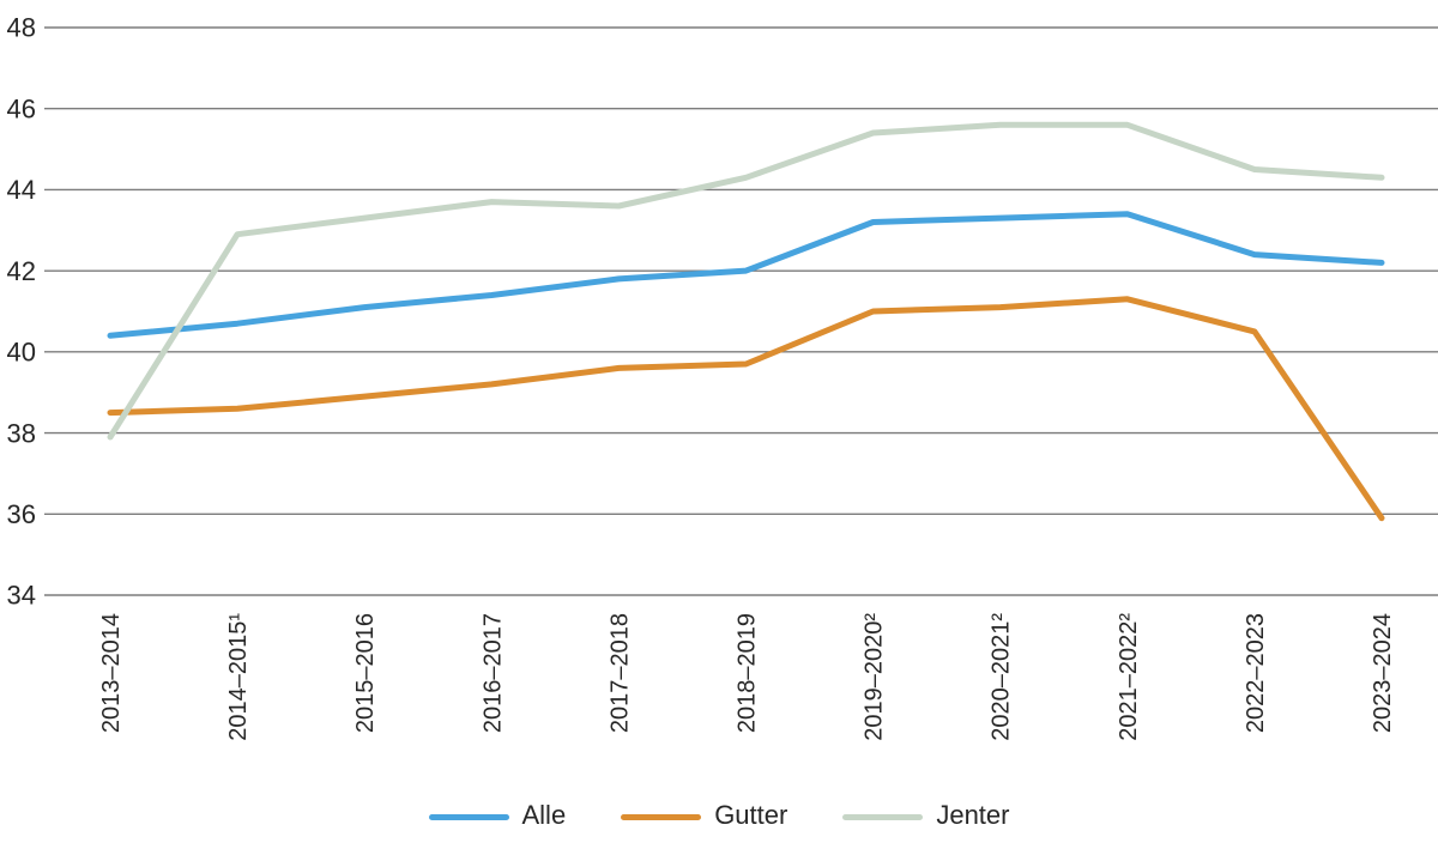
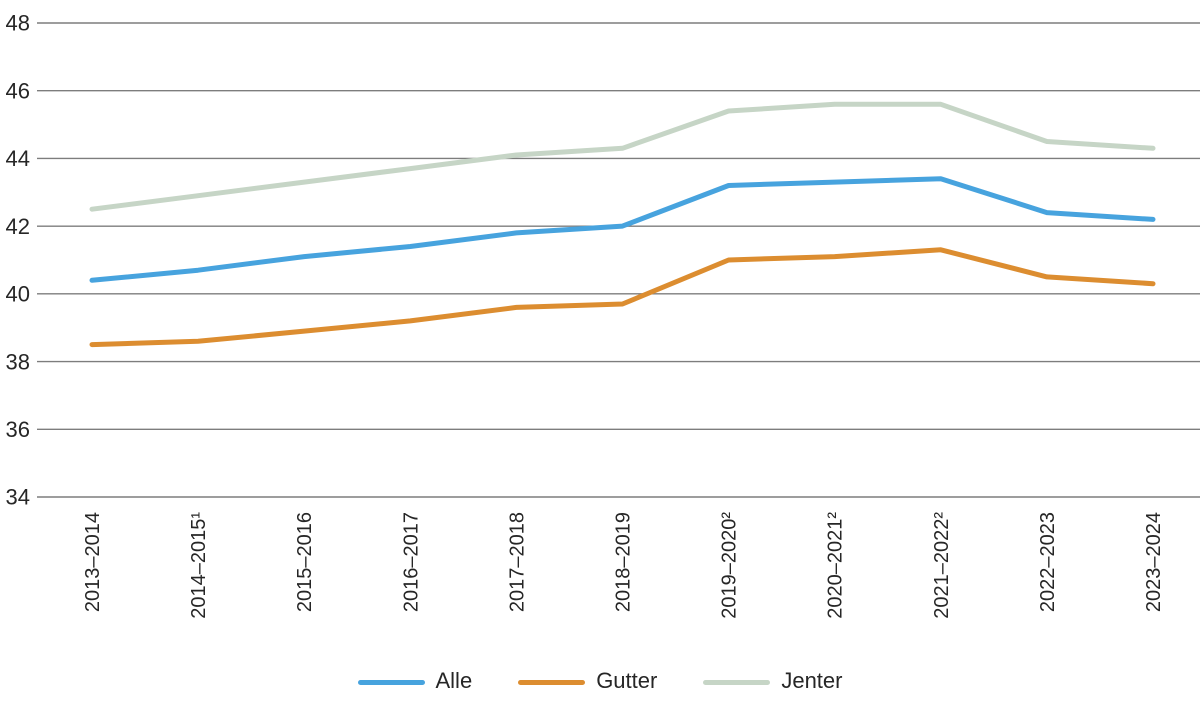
Jenter/2013–2014: 37.9 -> 42.5
Jenter/2017–2018: 43.6 -> 44.1
Gutter/2023–2024: 35.9 -> 40.3
